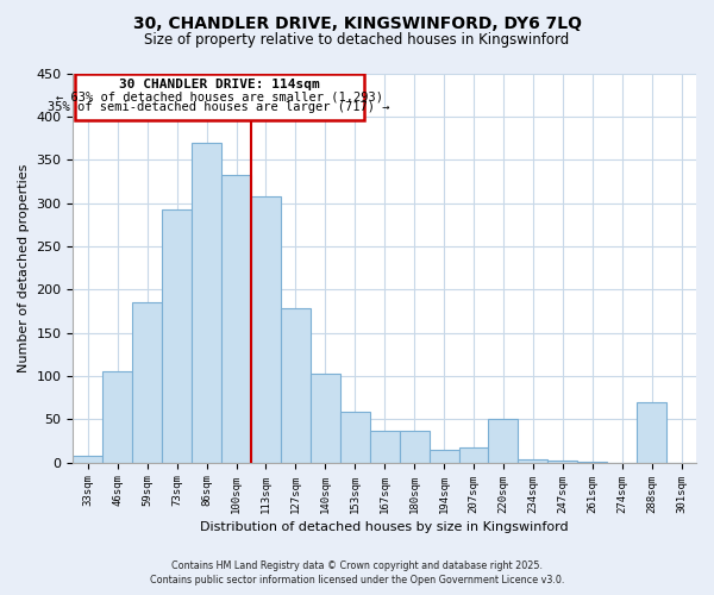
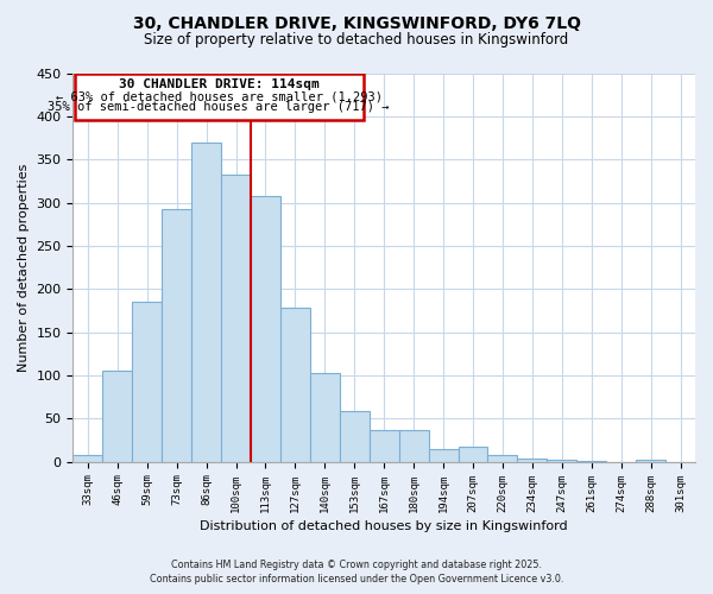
220sqm: 50 -> 8
288sqm: 70 -> 2
